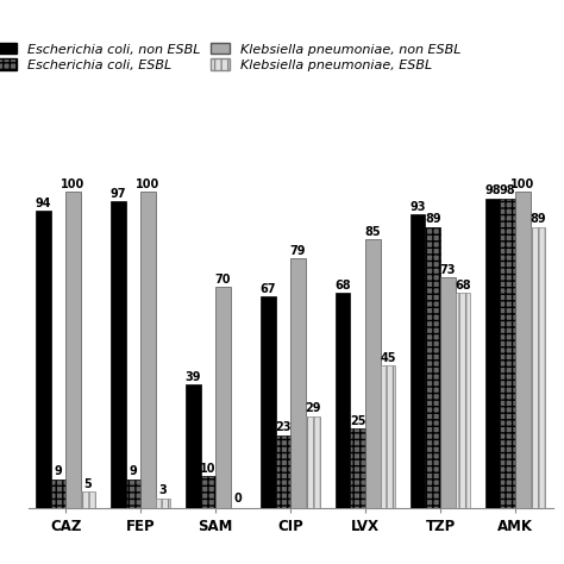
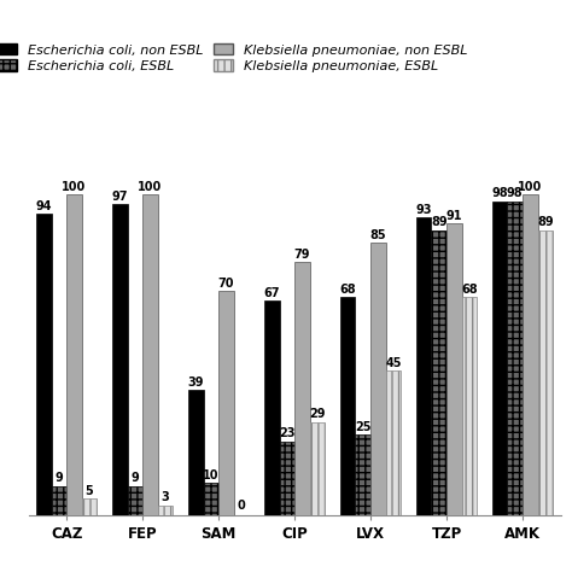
Klebsiella pneumoniae, non ESBL/TZP: 73 -> 91
